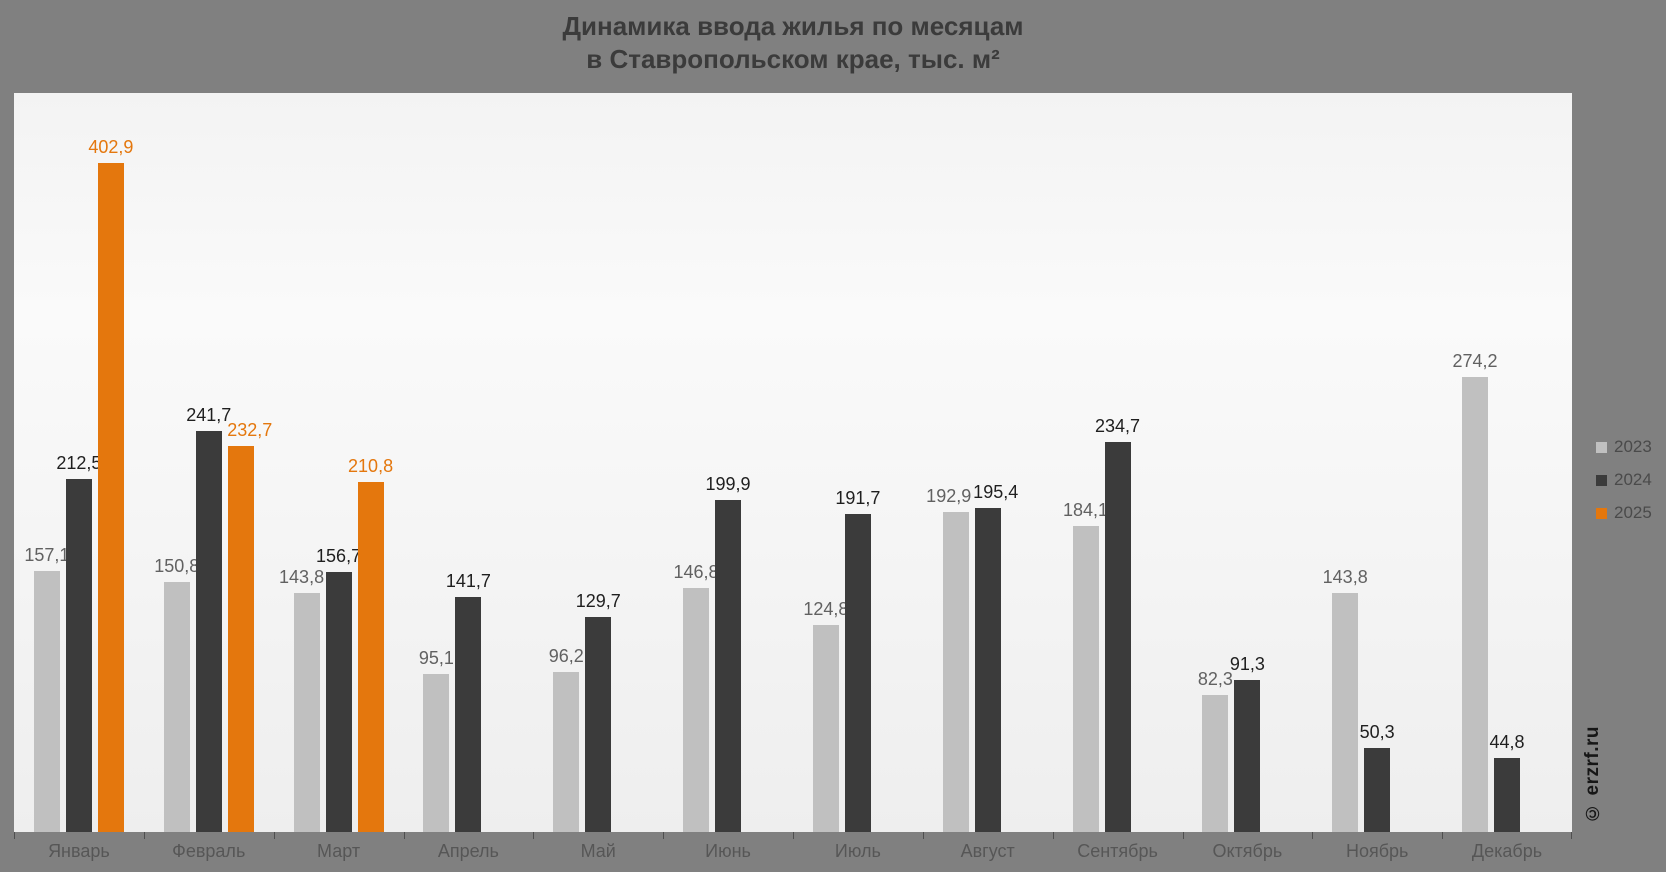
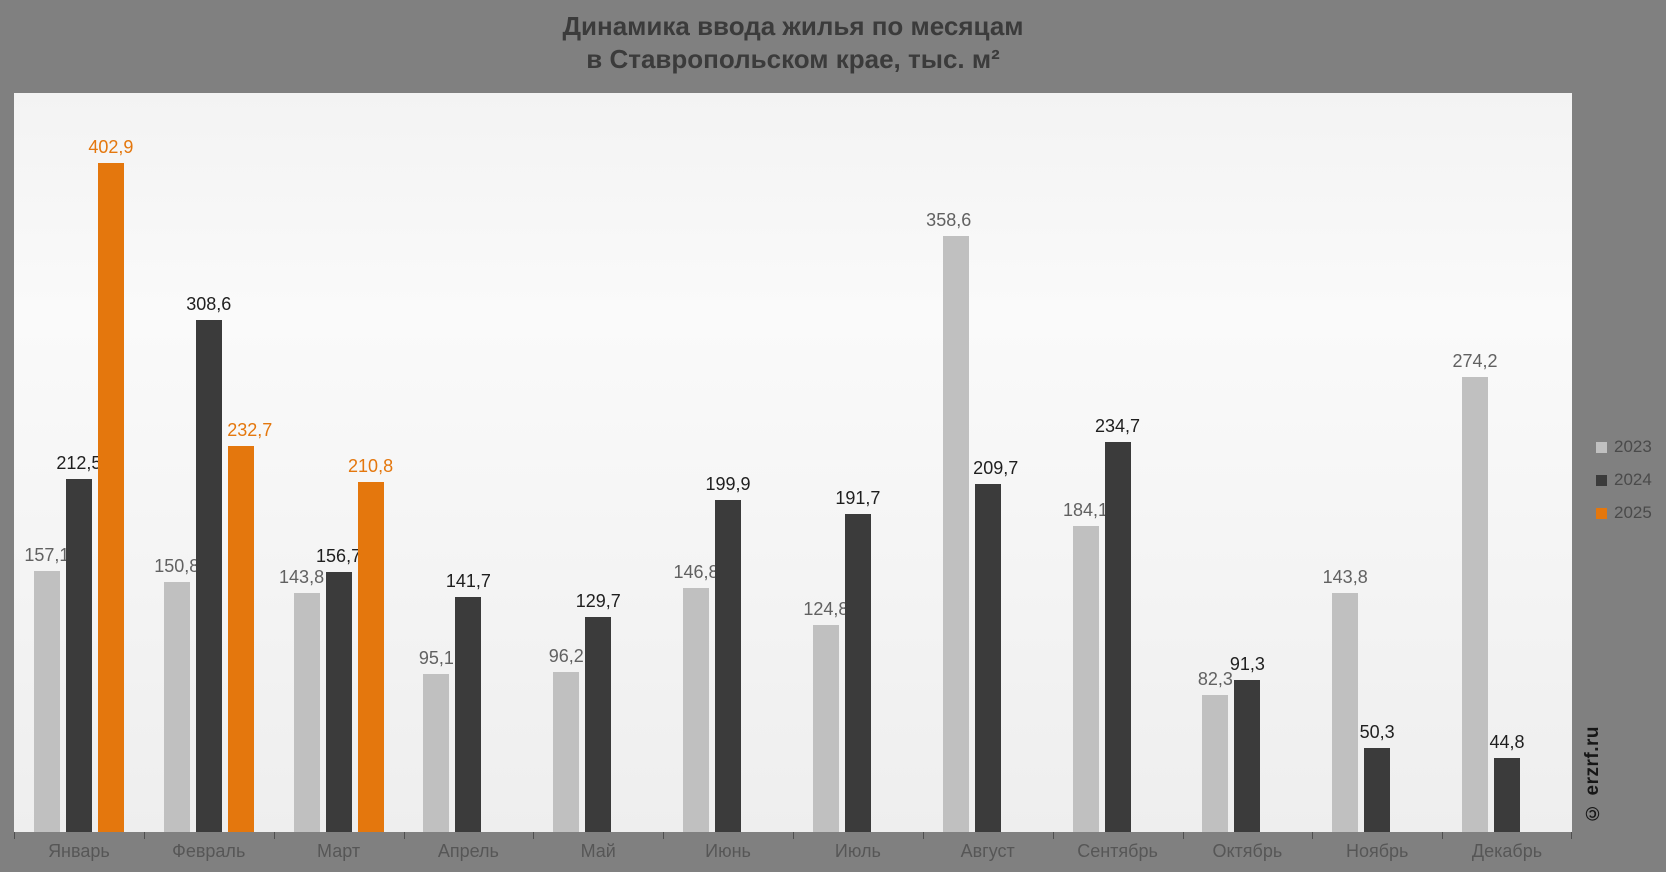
2024/Февраль: 241,7 -> 308,6
2023/Август: 192,9 -> 358,6
2024/Август: 195,4 -> 209,7
